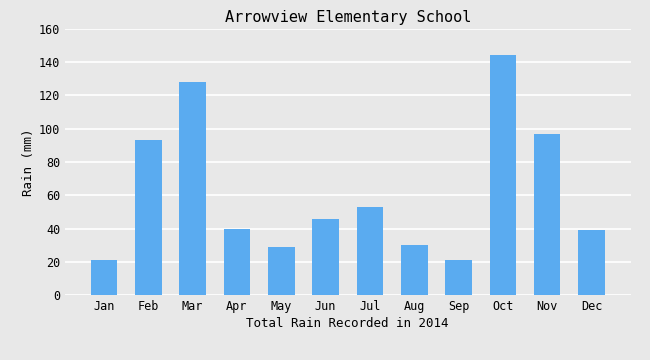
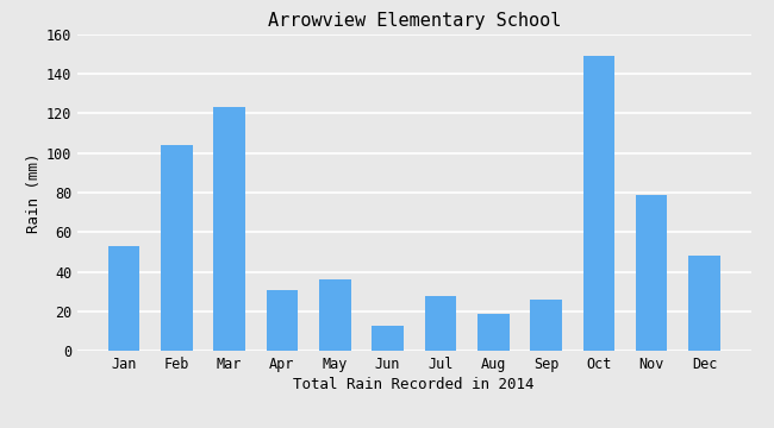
Jan: 21 -> 53
Feb: 93 -> 104
Mar: 128 -> 123
Apr: 40 -> 31
May: 29 -> 36
Jun: 46 -> 13
Jul: 53 -> 28
Aug: 30 -> 19
Sep: 21 -> 26
Oct: 144 -> 149
Nov: 97 -> 79
Dec: 39 -> 48
